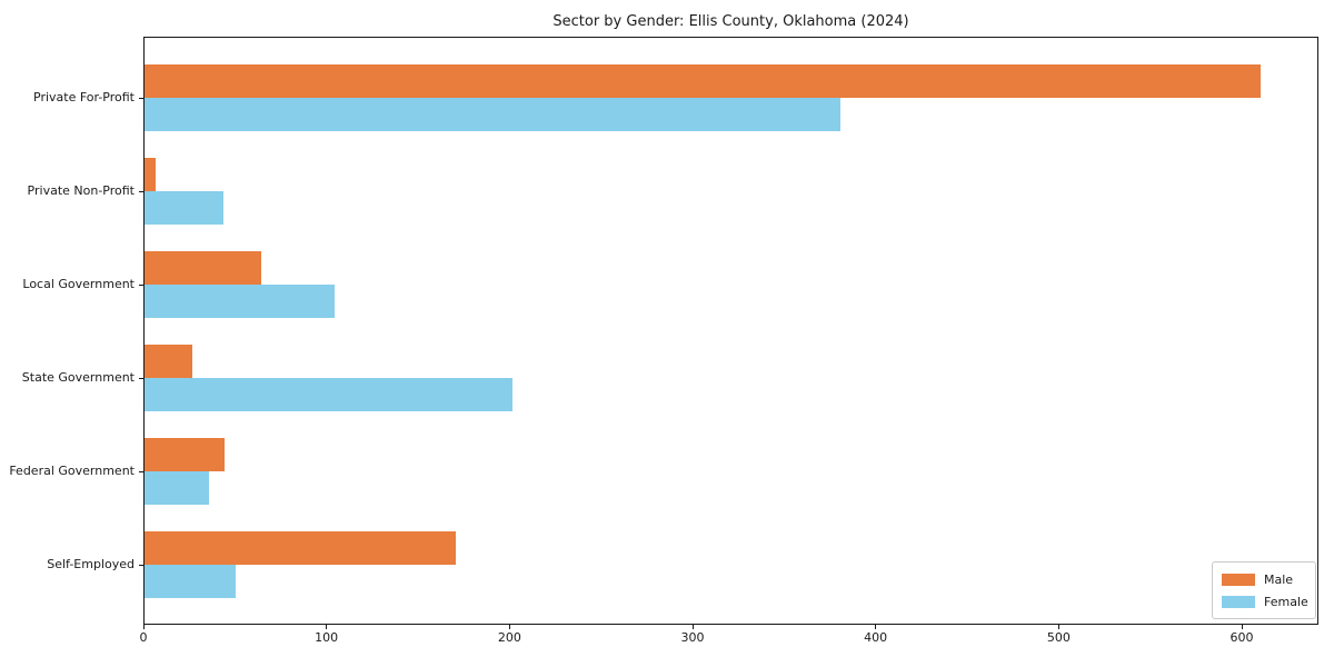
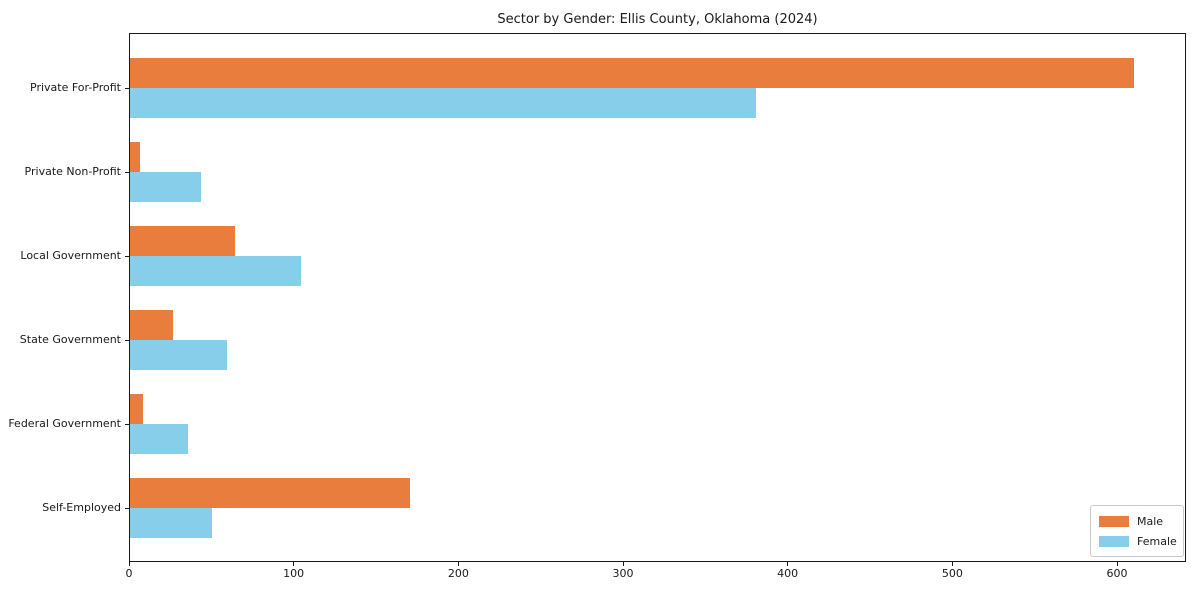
Female/State Government: 201 -> 59
Male/Federal Government: 44 -> 8
